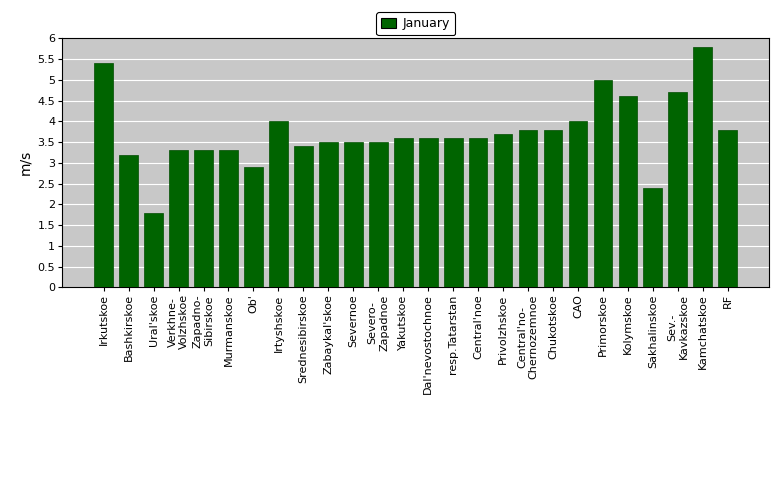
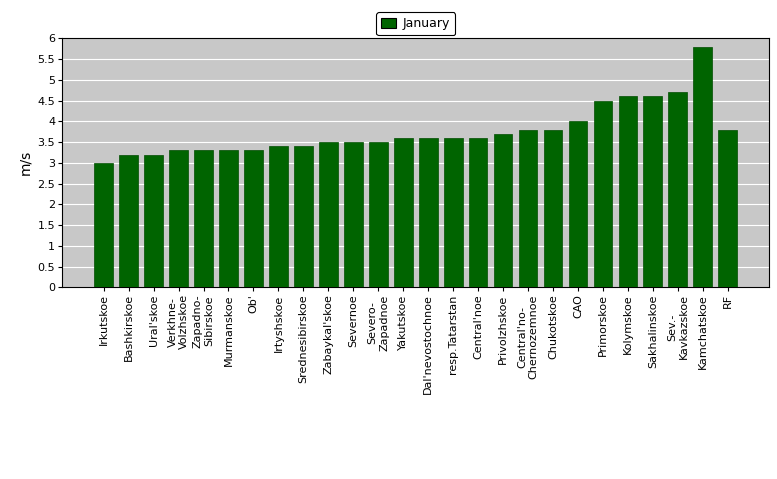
Irkutskoe: 5.4 -> 3.0
Ural'skoe: 1.8 -> 3.2
Ob': 2.9 -> 3.3
Irtyshskoe: 4.0 -> 3.4
Primorskoe: 5.0 -> 4.5
Sakhalinskoe: 2.4 -> 4.6
